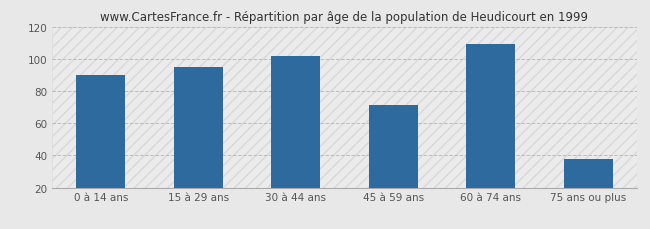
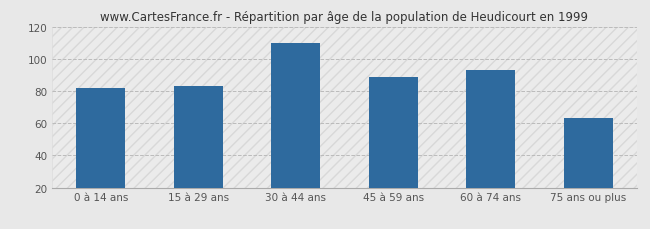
0 à 14 ans: 90 -> 82
15 à 29 ans: 95 -> 83
30 à 44 ans: 102 -> 110
45 à 59 ans: 71 -> 89
60 à 74 ans: 109 -> 93
75 ans ou plus: 38 -> 63
